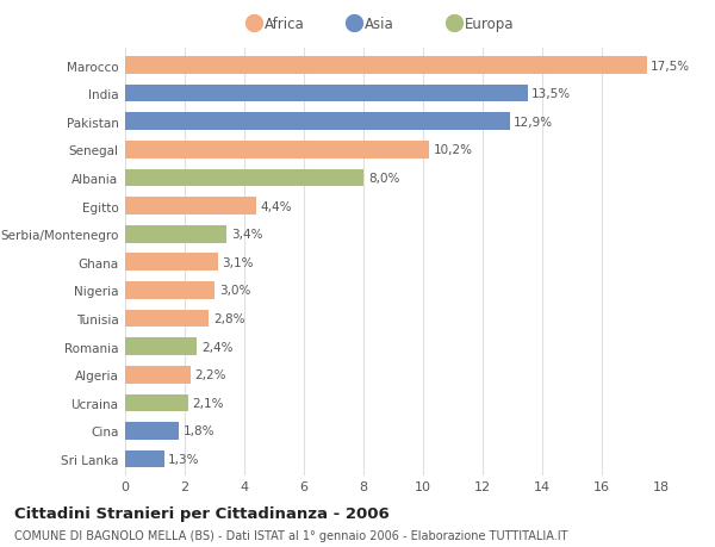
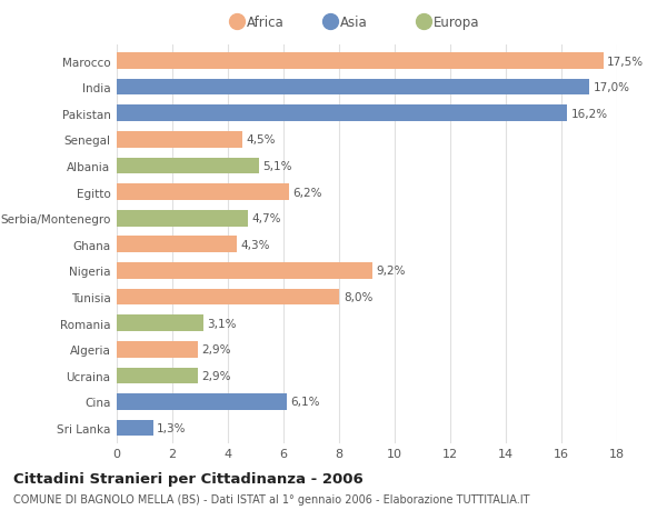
India: 13,5% -> 17,0%
Pakistan: 12,9% -> 16,2%
Senegal: 10,2% -> 4,5%
Albania: 8,0% -> 5,1%
Egitto: 4,4% -> 6,2%
Serbia/Montenegro: 3,4% -> 4,7%
Ghana: 3,1% -> 4,3%
Nigeria: 3,0% -> 9,2%
Tunisia: 2,8% -> 8,0%
Romania: 2,4% -> 3,1%
Algeria: 2,2% -> 2,9%
Ucraina: 2,1% -> 2,9%
Cina: 1,8% -> 6,1%
